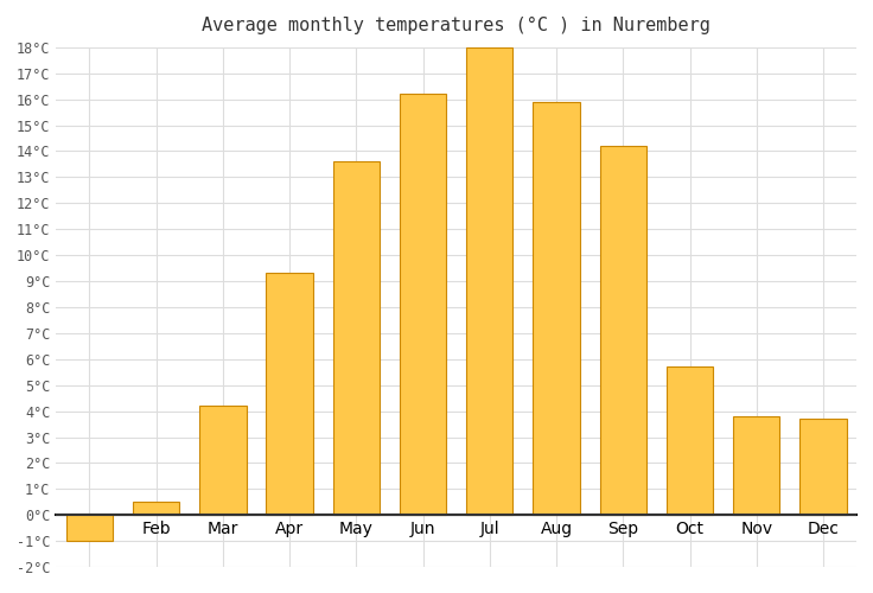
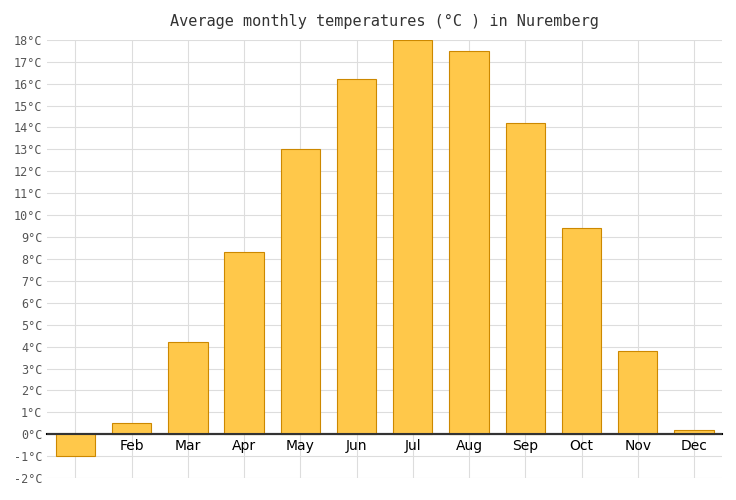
Apr: 9.3°C -> 8.3°C
May: 13.6°C -> 13.0°C
Aug: 15.9°C -> 17.5°C
Oct: 5.7°C -> 9.4°C
Dec: 3.7°C -> 0.2°C
